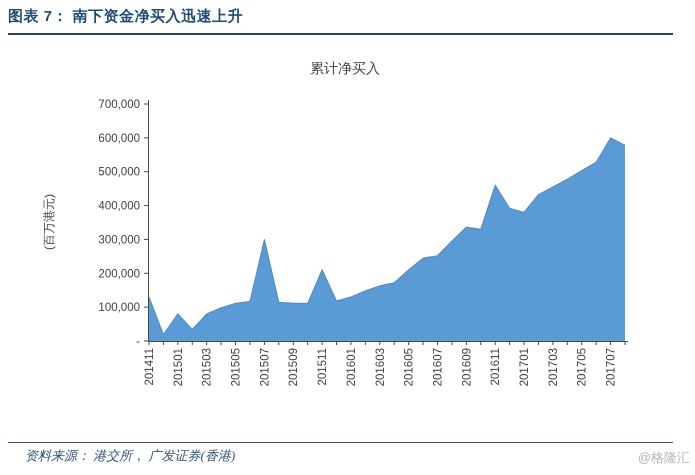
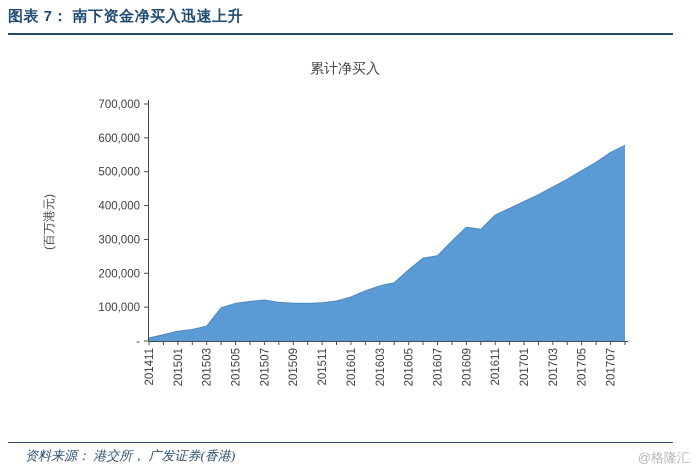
201411: 130000 -> 10000
201501: 80000 -> 30000
201503: 80000 -> 40000
201507: 300000 -> 120000
201511: 210000 -> 110000
201611: 460000 -> 370000
201701: 380000 -> 410000
201707: 600000 -> 560000
